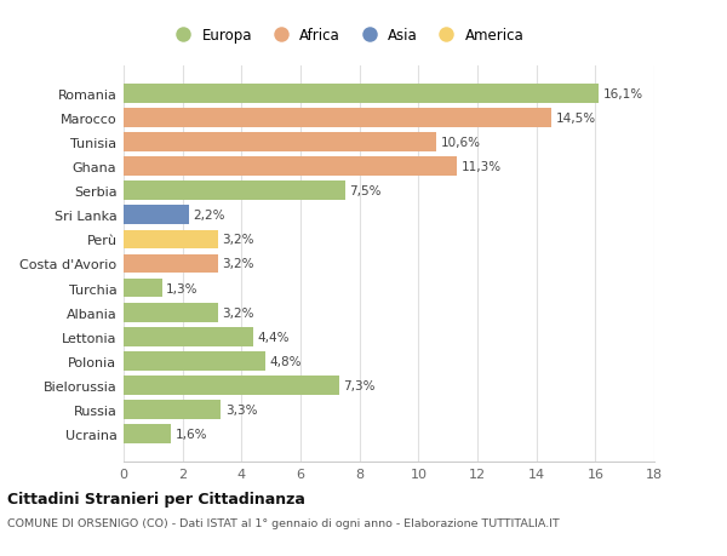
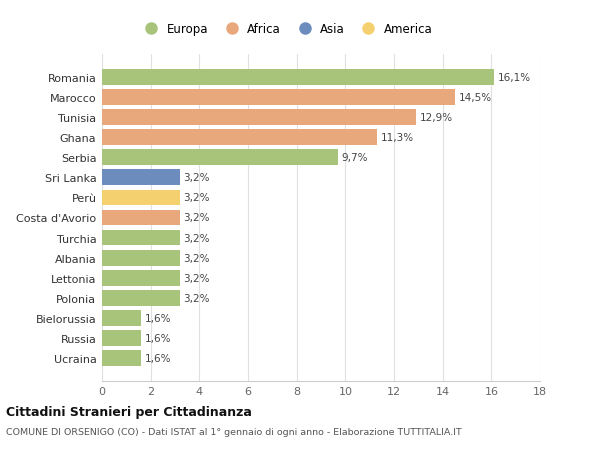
Tunisia: 10,6% -> 12,9%
Serbia: 7,5% -> 9,7%
Sri Lanka: 2,2% -> 3,2%
Turchia: 1,3% -> 3,2%
Lettonia: 4,4% -> 3,2%
Polonia: 4,8% -> 3,2%
Bielorussia: 7,3% -> 1,6%
Russia: 3,3% -> 1,6%
